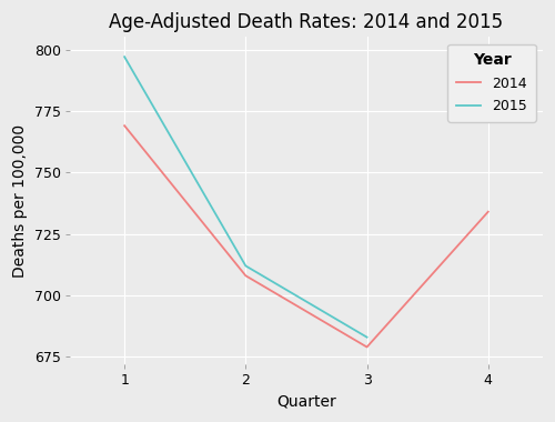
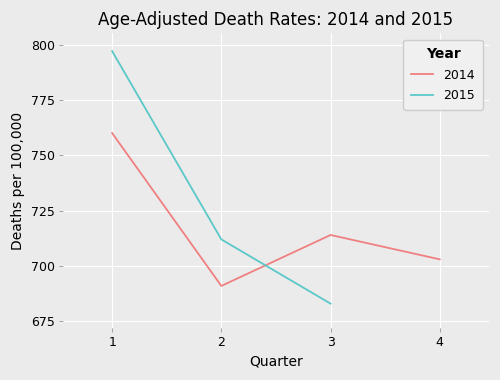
2014/1: 769 -> 760
2014/2: 708 -> 691
2014/3: 679 -> 714
2014/4: 734 -> 703
